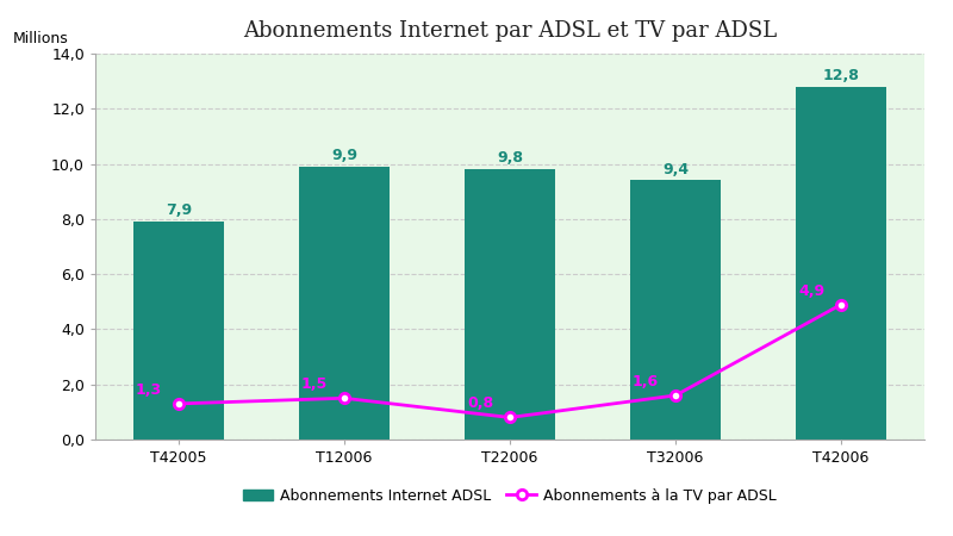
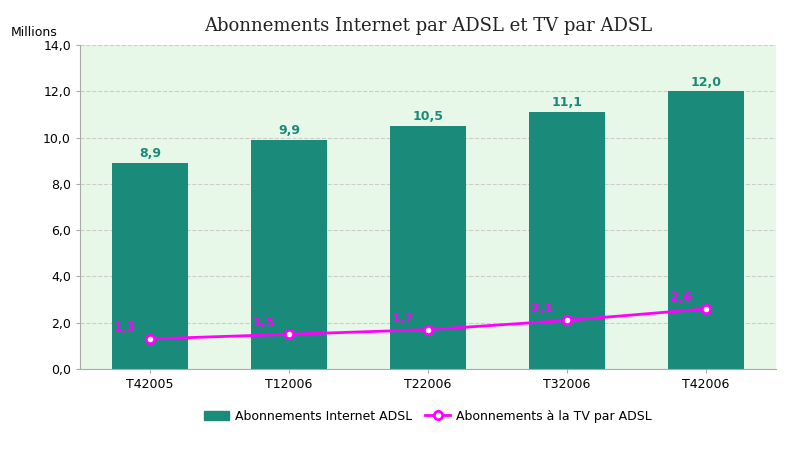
Abonnements Internet ADSL/T42005: 7,9 -> 8,9
Abonnements Internet ADSL/T22006: 9,8 -> 10,5
Abonnements à la TV par ADSL/T22006: 0,8 -> 1,7
Abonnements Internet ADSL/T32006: 9,4 -> 11,1
Abonnements à la TV par ADSL/T32006: 1,6 -> 2,1
Abonnements Internet ADSL/T42006: 12,8 -> 12,0
Abonnements à la TV par ADSL/T42006: 4,9 -> 2,6
